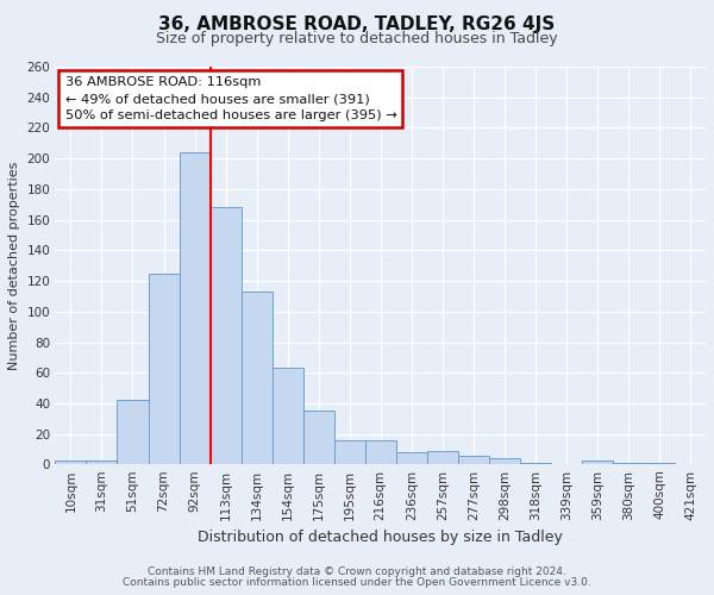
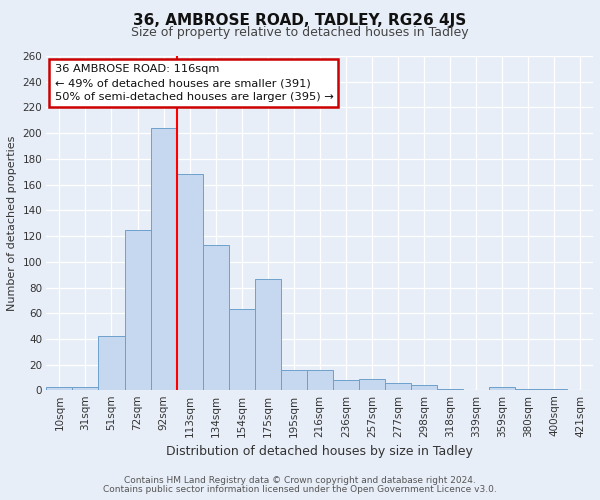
175sqm: 35 -> 87
